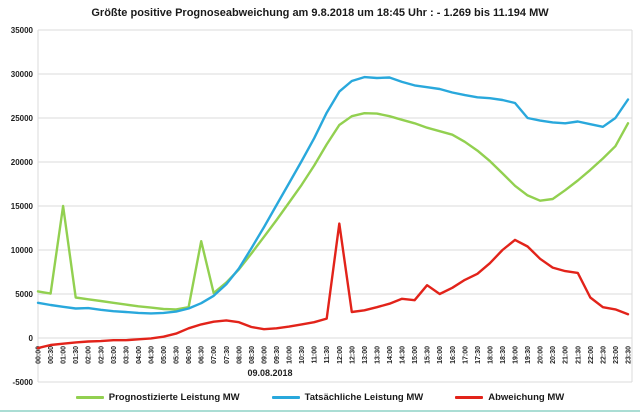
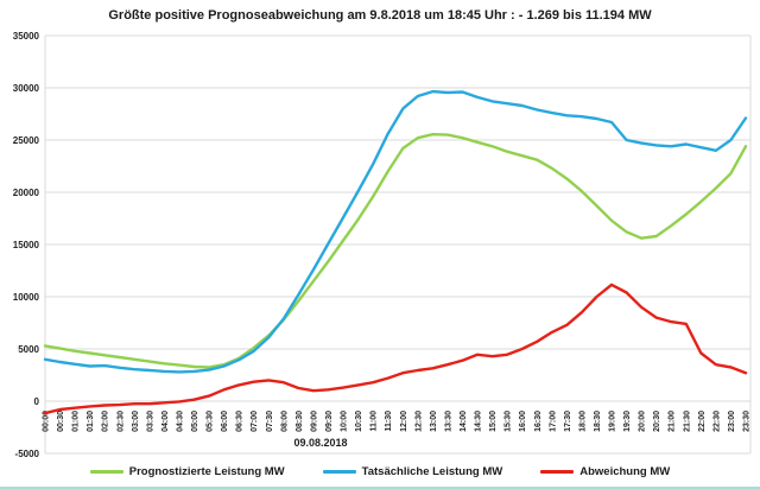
Prognostizierte Leistung MW/01:00: 15000 -> 5000
Prognostizierte Leistung MW/06:30: 11000 -> 4000
Abweichung MW/12:00: 13000 -> 3000
Abweichung MW/15:30: 6000 -> 4000
